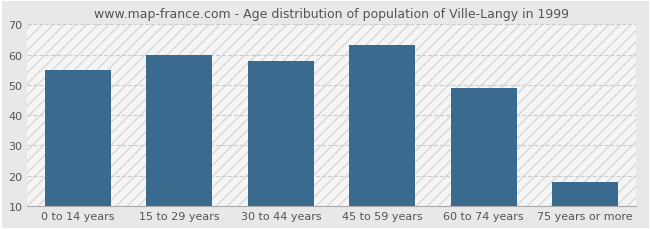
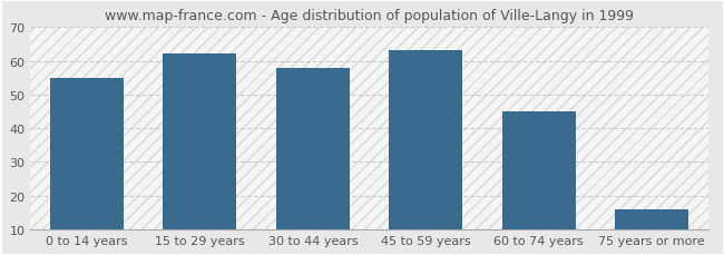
15 to 29 years: 60 -> 62
60 to 74 years: 49 -> 45
75 years or more: 18 -> 16
